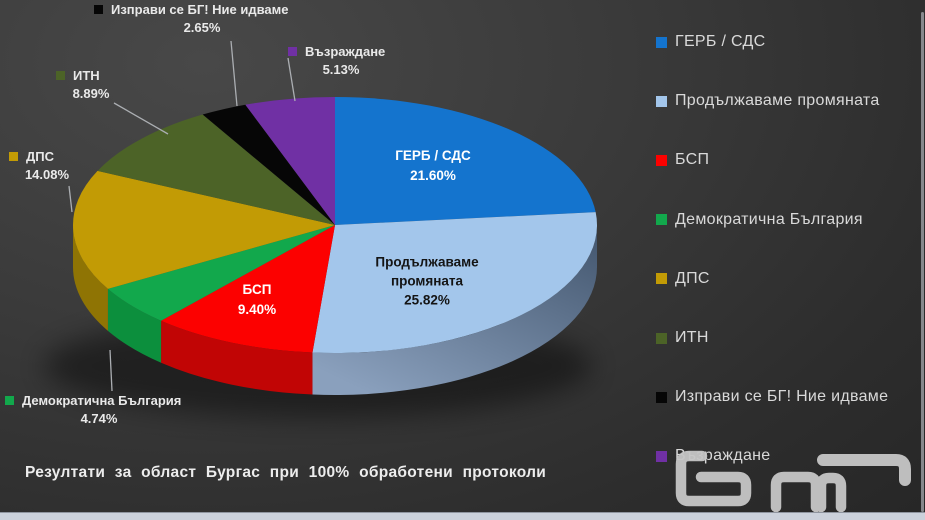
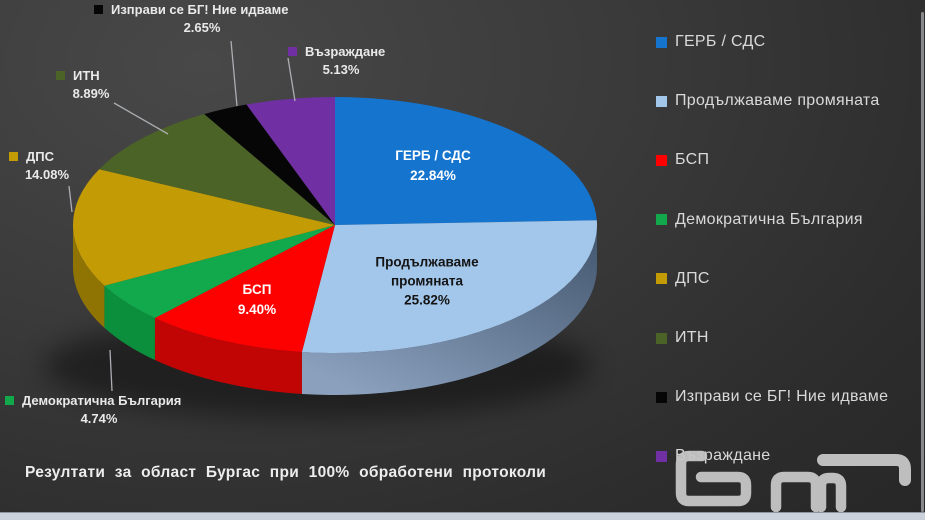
ГЕРБ / СДС: 21.60% -> 22.84%
